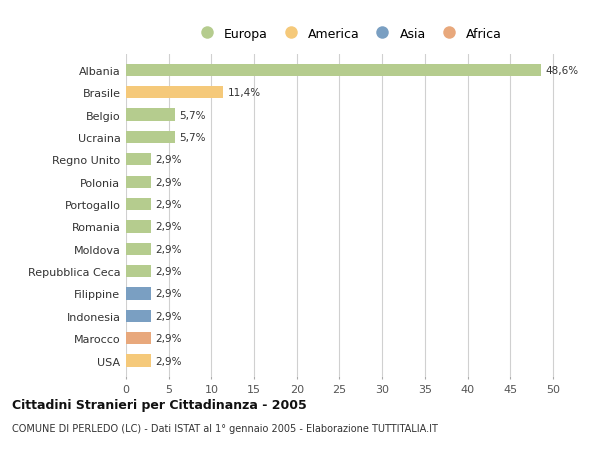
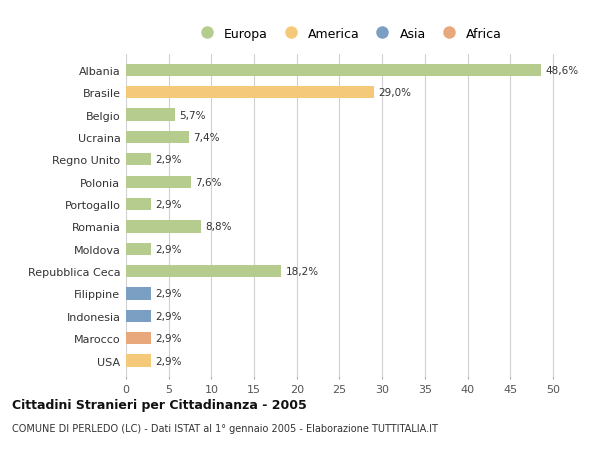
Brasile: 11,4% -> 29,0%
Ucraina: 5,7% -> 7,4%
Polonia: 2,9% -> 7,6%
Romania: 2,9% -> 8,8%
Repubblica Ceca: 2,9% -> 18,2%
